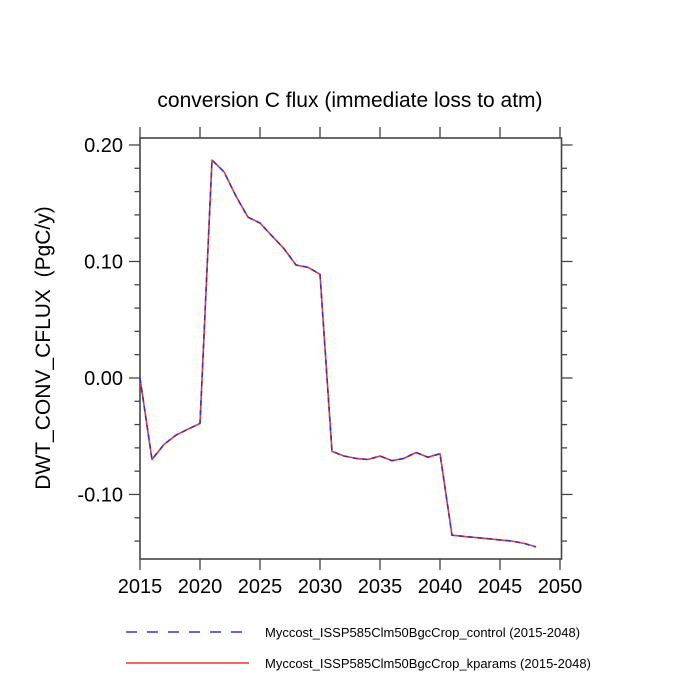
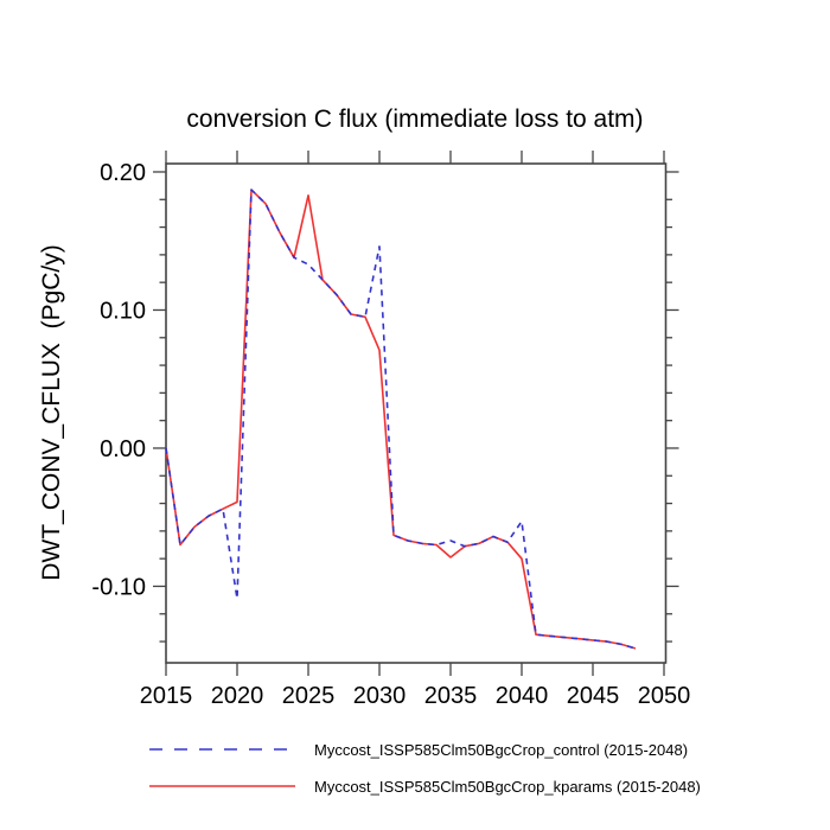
Myccost_ISSP585Clm50BgcCrop_control (2015-2048)/2020: -0.039 -> -0.109
Myccost_ISSP585Clm50BgcCrop_kparams (2015-2048)/2025: 0.133 -> 0.183
Myccost_ISSP585Clm50BgcCrop_control (2015-2048)/2030: 0.089 -> 0.146
Myccost_ISSP585Clm50BgcCrop_kparams (2015-2048)/2030: 0.089 -> 0.071
Myccost_ISSP585Clm50BgcCrop_kparams (2015-2048)/2035: -0.067 -> -0.079
Myccost_ISSP585Clm50BgcCrop_control (2015-2048)/2040: -0.065 -> -0.053
Myccost_ISSP585Clm50BgcCrop_kparams (2015-2048)/2040: -0.065 -> -0.080
